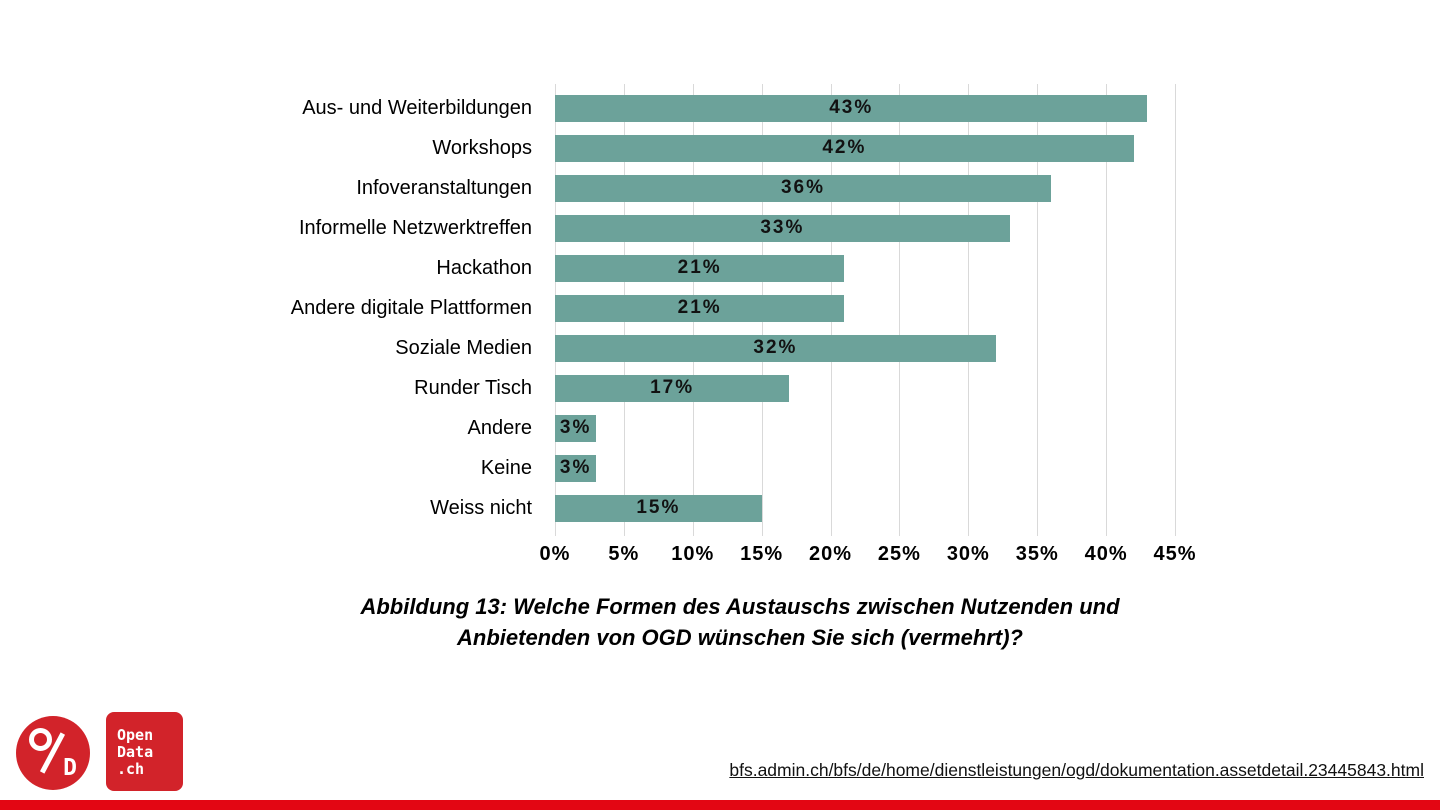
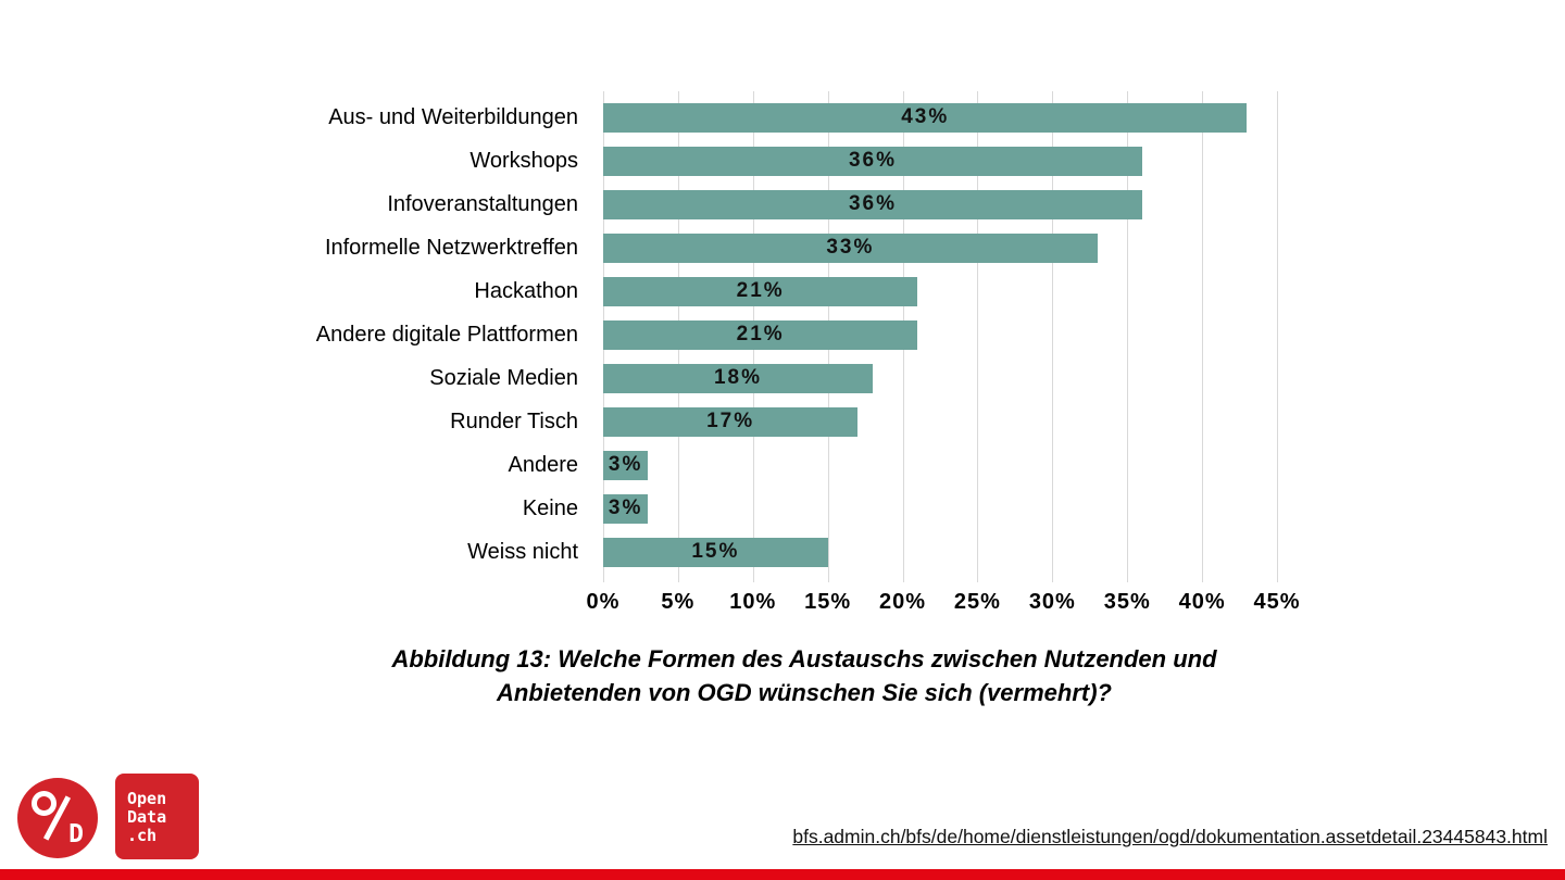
Workshops: 42% -> 36%
Soziale Medien: 32% -> 18%
